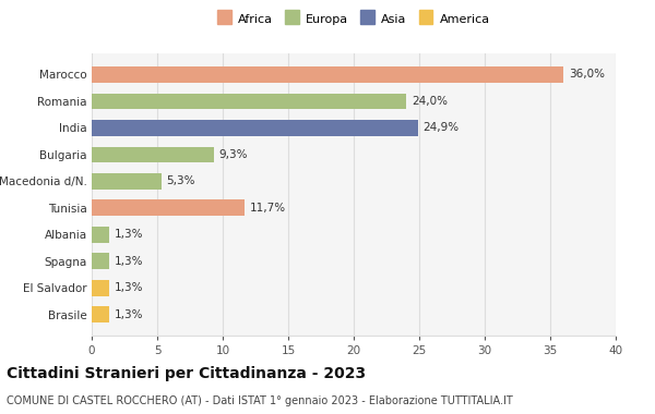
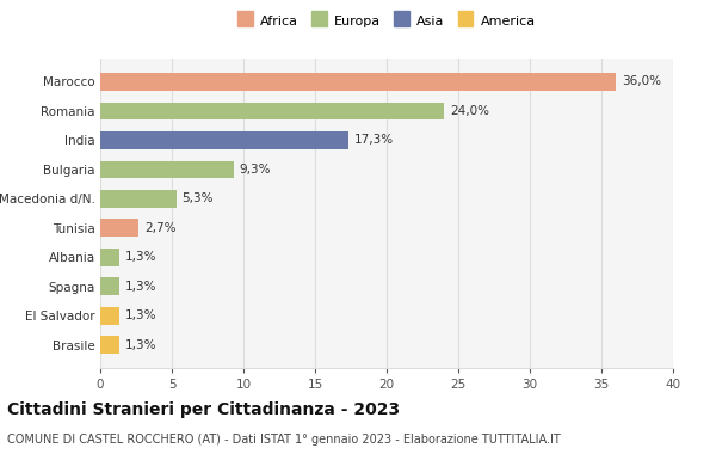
India: 24,9% -> 17,3%
Tunisia: 11,7% -> 2,7%
